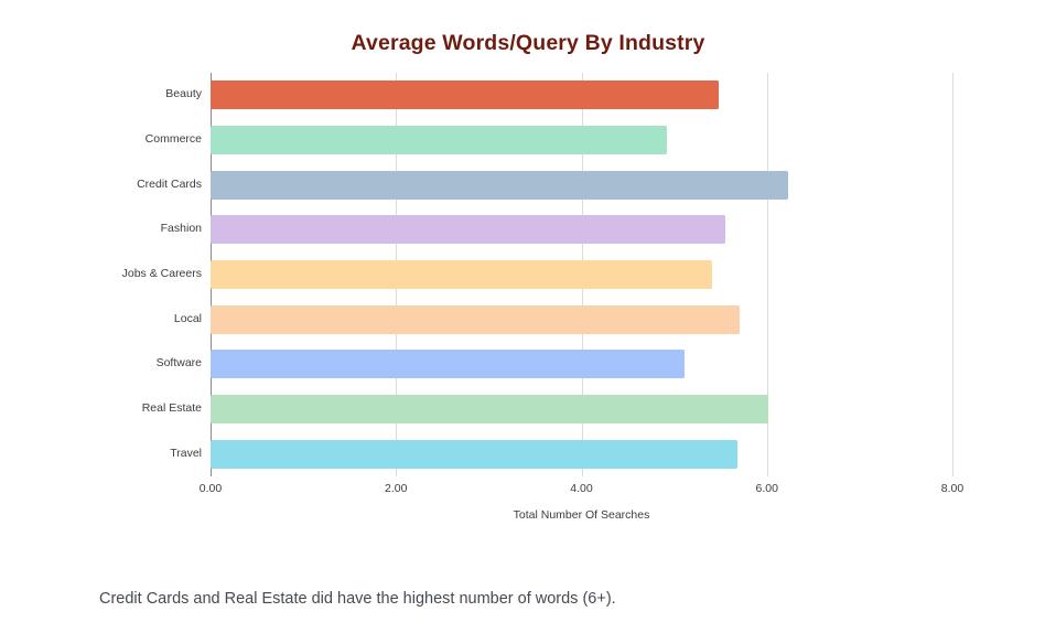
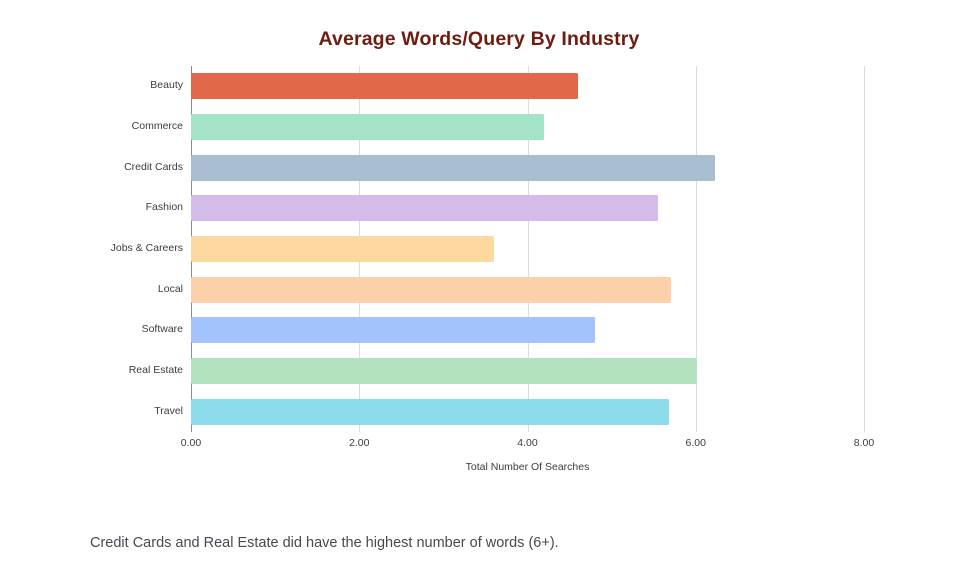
Beauty: 5.5 -> 4.6
Commerce: 4.9 -> 4.2
Jobs & Careers: 5.4 -> 3.6
Software: 5.1 -> 4.8
